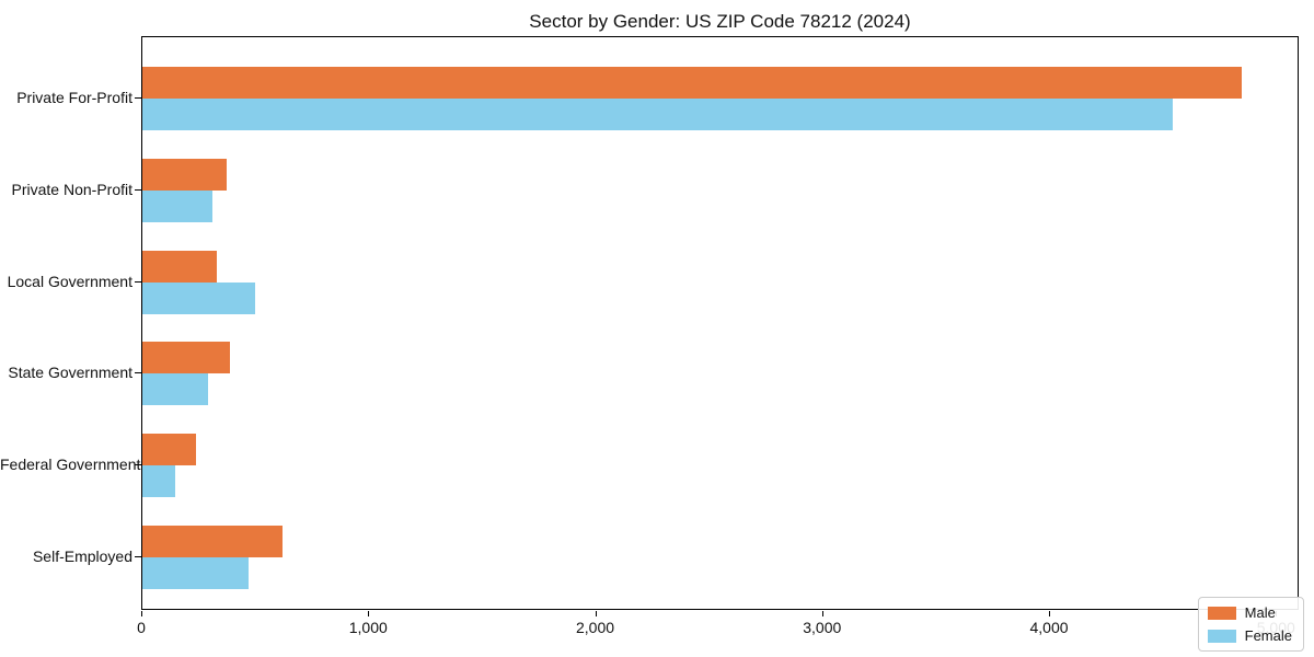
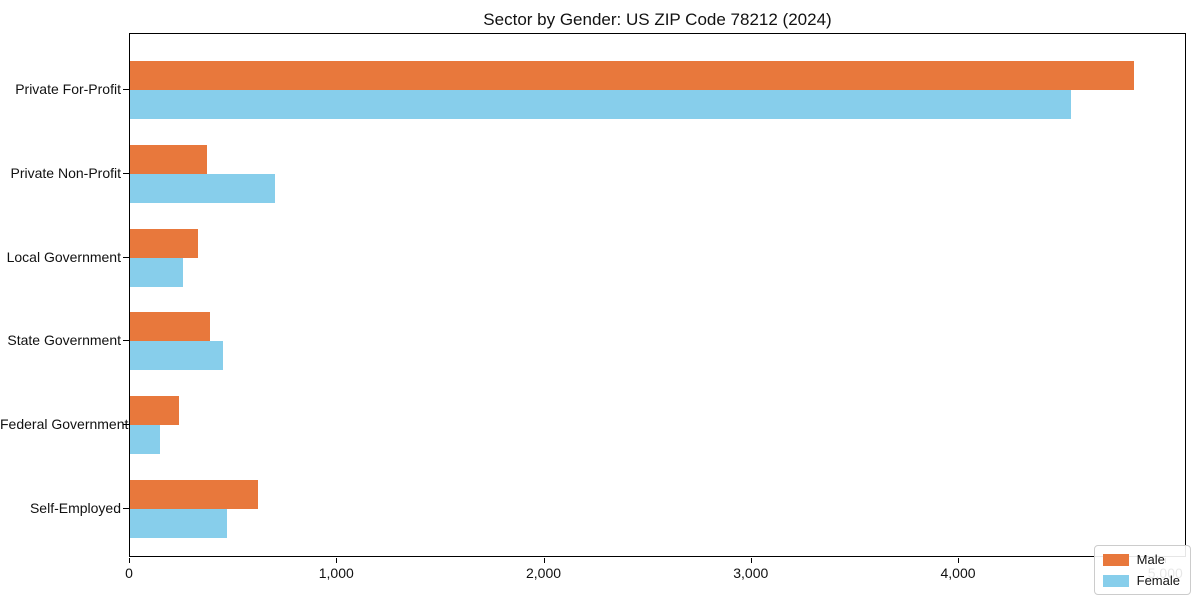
Female/Private Non-Profit: 310 -> 700
Female/Local Government: 500 -> 260
Female/State Government: 290 -> 450
